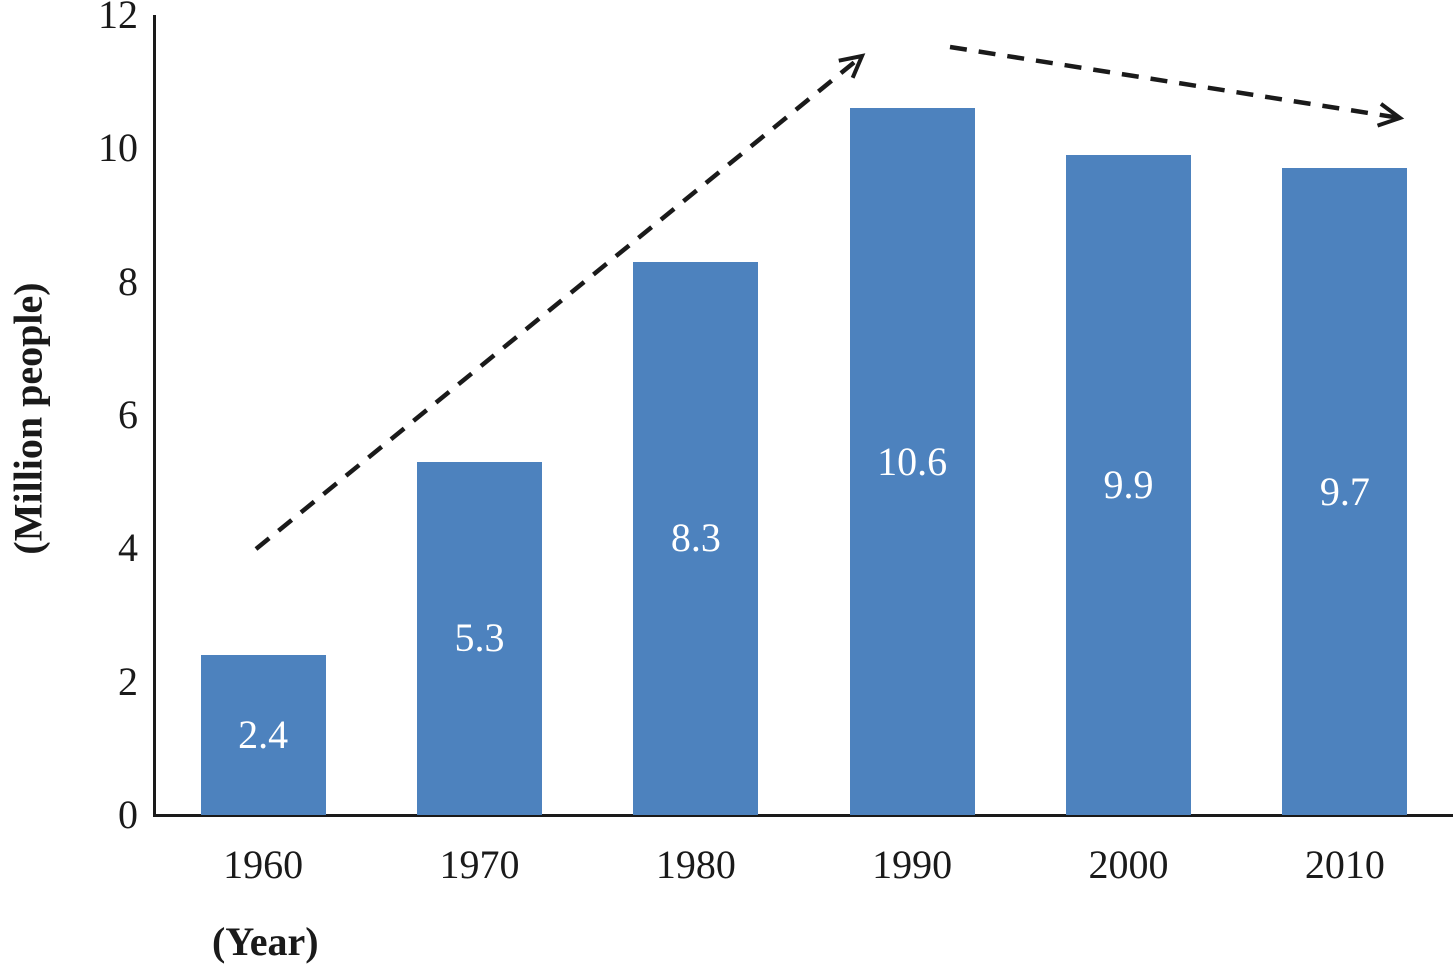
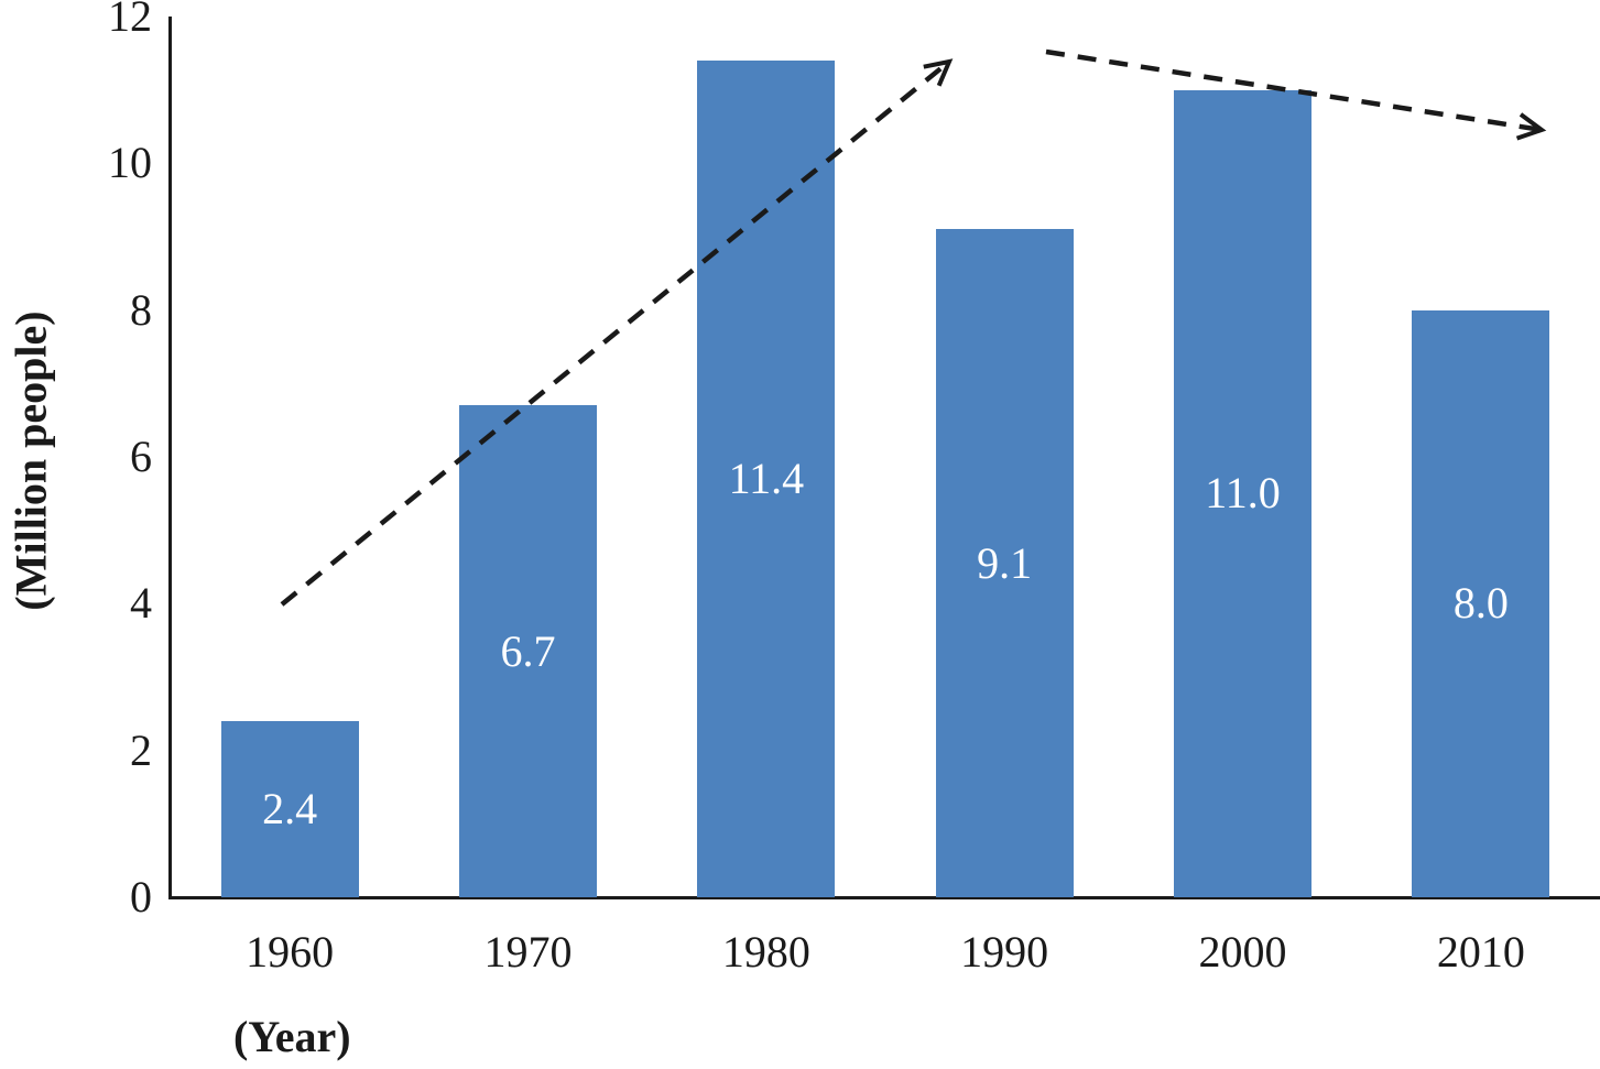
1970: 5.3 -> 6.7
1980: 8.3 -> 11.4
1990: 10.6 -> 9.1
2000: 9.9 -> 11.0
2010: 9.7 -> 8.0
